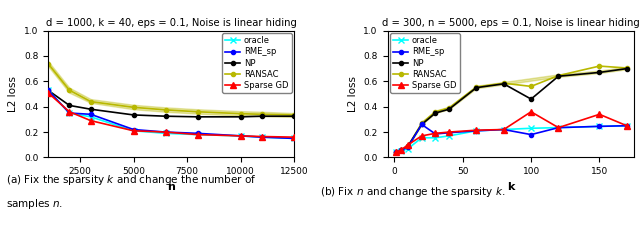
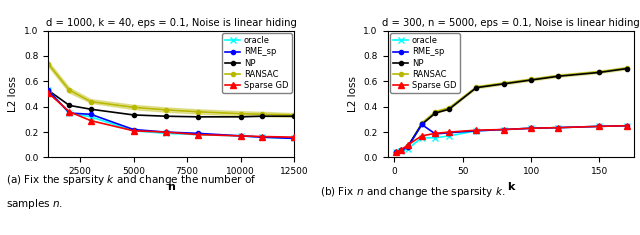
d = 300, n = 5000, eps = 0.1, Noise is linear hiding/RME_sp/100: 0.18 -> 0.23
d = 300, n = 5000, eps = 0.1, Noise is linear hiding/NP/100: 0.46 -> 0.61
d = 300, n = 5000, eps = 0.1, Noise is linear hiding/RANSAC/100: 0.56 -> 0.61
d = 300, n = 5000, eps = 0.1, Noise is linear hiding/Sparse GD/100: 0.36 -> 0.23
d = 300, n = 5000, eps = 0.1, Noise is linear hiding/RANSAC/150: 0.72 -> 0.68
d = 300, n = 5000, eps = 0.1, Noise is linear hiding/Sparse GD/150: 0.34 -> 0.24
